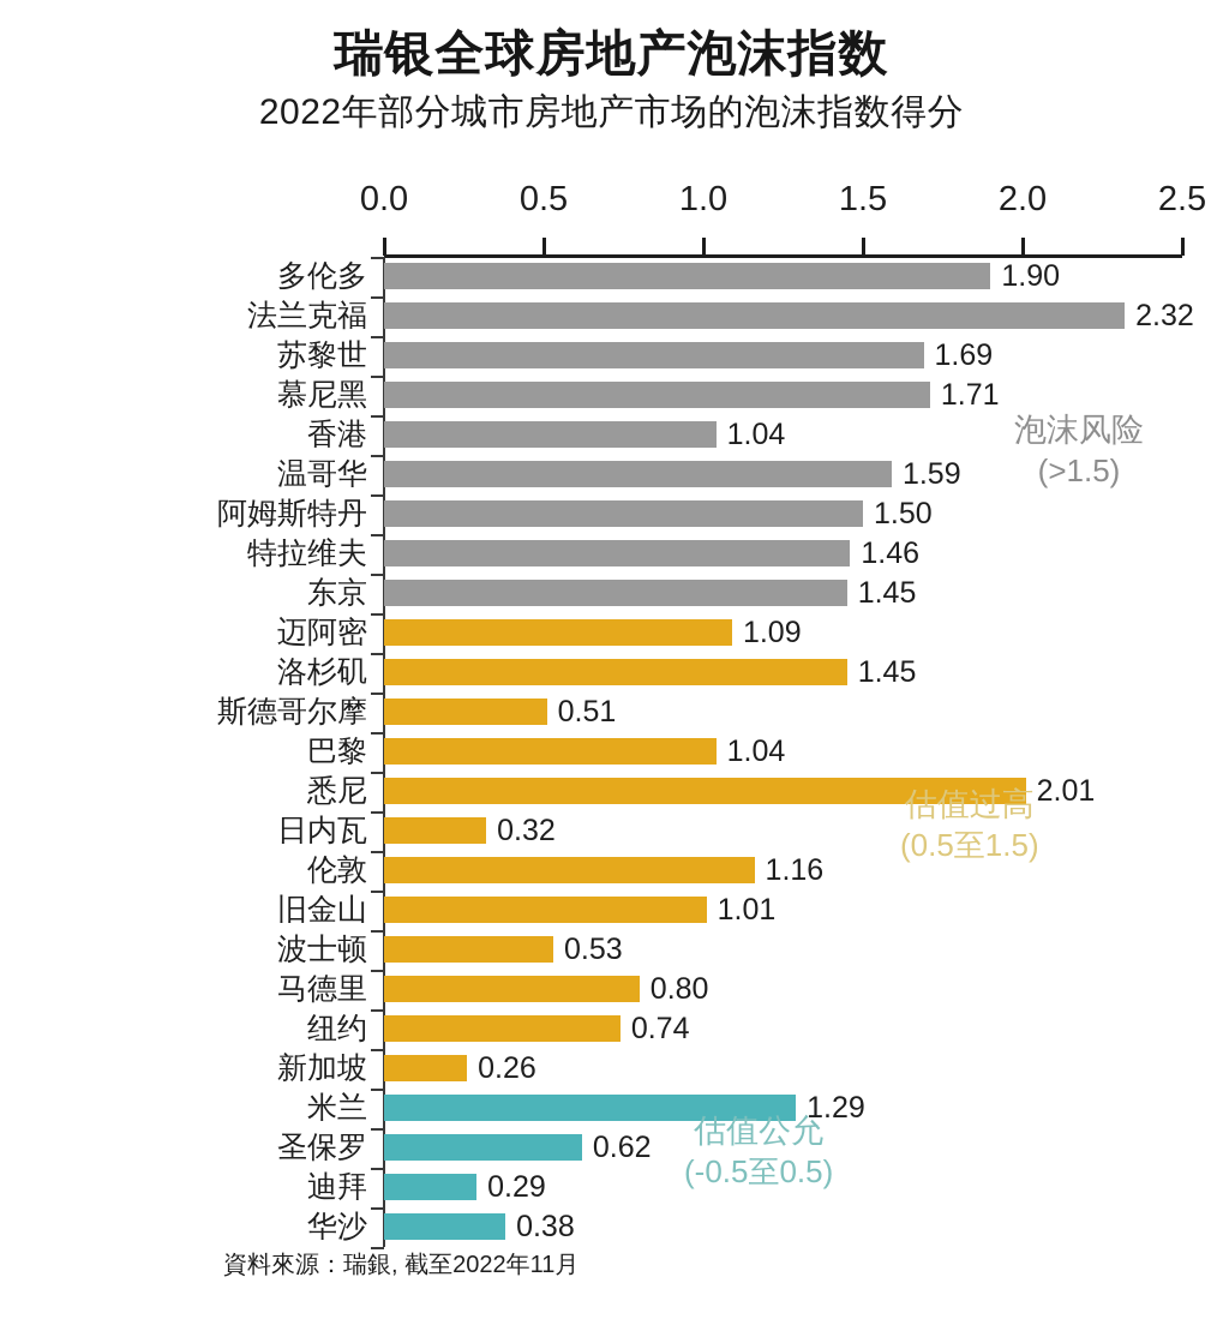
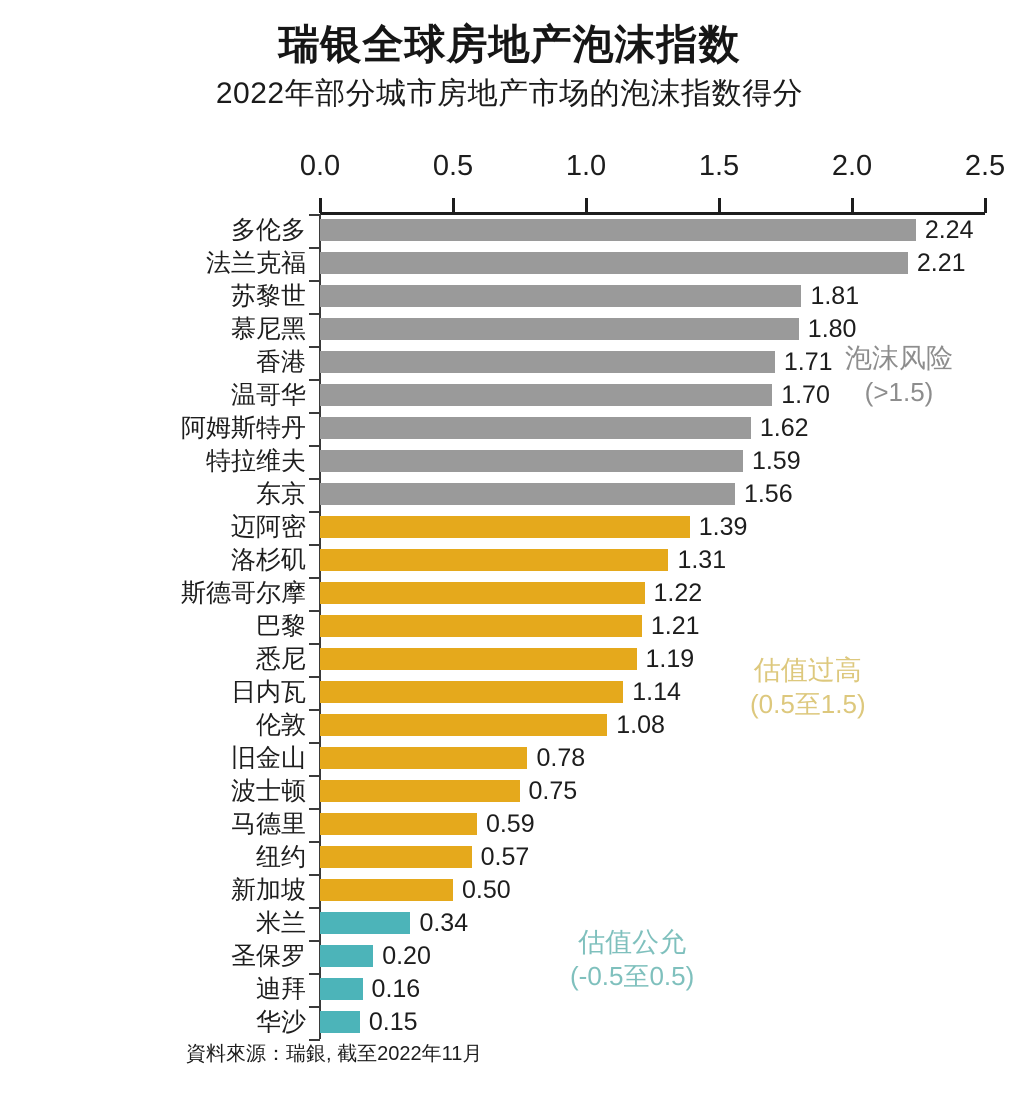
多伦多: 1.90 -> 2.24
法兰克福: 2.32 -> 2.21
苏黎世: 1.69 -> 1.81
慕尼黑: 1.71 -> 1.80
香港: 1.04 -> 1.71
温哥华: 1.59 -> 1.70
阿姆斯特丹: 1.50 -> 1.62
特拉维夫: 1.46 -> 1.59
东京: 1.45 -> 1.56
迈阿密: 1.09 -> 1.39
洛杉矶: 1.45 -> 1.31
斯德哥尔摩: 0.51 -> 1.22
巴黎: 1.04 -> 1.21
悉尼: 2.01 -> 1.19
日内瓦: 0.32 -> 1.14
伦敦: 1.16 -> 1.08
旧金山: 1.01 -> 0.78
波士顿: 0.53 -> 0.75
马德里: 0.80 -> 0.59
纽约: 0.74 -> 0.57
新加坡: 0.26 -> 0.50
米兰: 1.29 -> 0.34
圣保罗: 0.62 -> 0.20
迪拜: 0.29 -> 0.16
华沙: 0.38 -> 0.15
